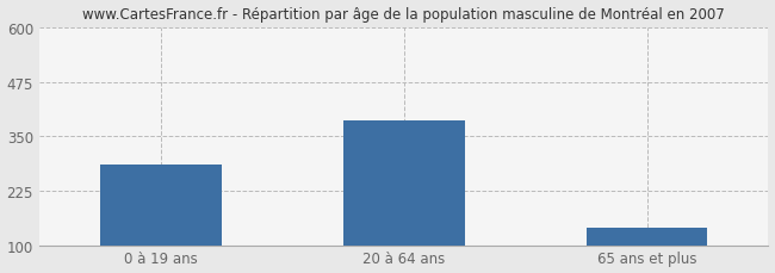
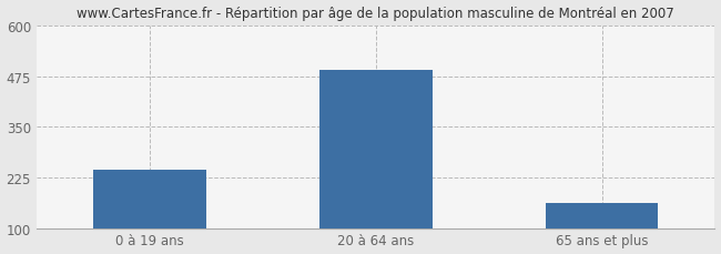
0 à 19 ans: 285 -> 243
20 à 64 ans: 385 -> 490
65 ans et plus: 140 -> 163
